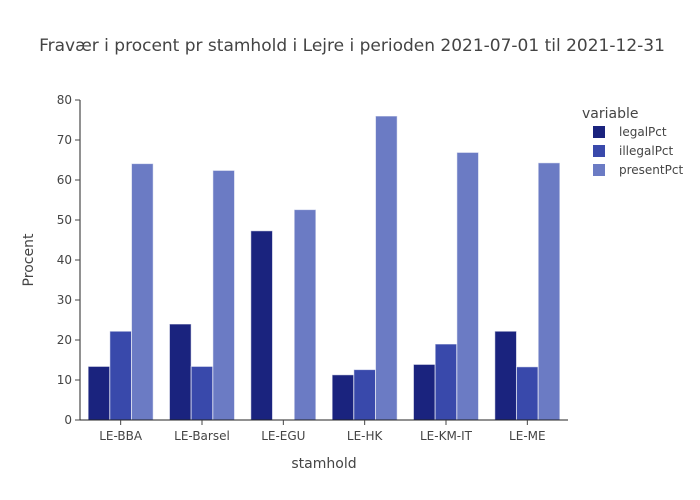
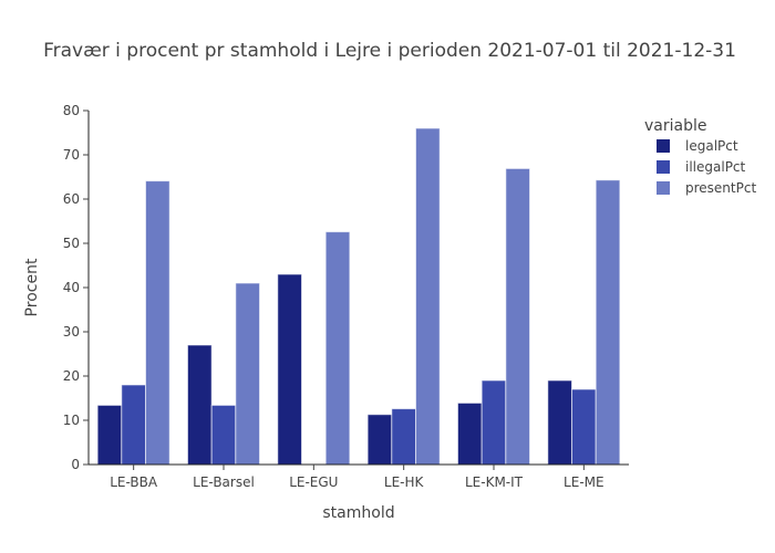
illegalPct/LE-BBA: 22 -> 18
legalPct/LE-Barsel: 24 -> 27
presentPct/LE-Barsel: 62 -> 41
legalPct/LE-EGU: 47 -> 43
legalPct/LE-ME: 22 -> 19
illegalPct/LE-ME: 13 -> 17
